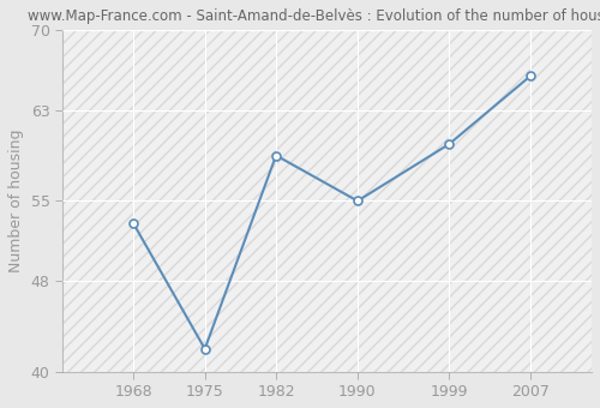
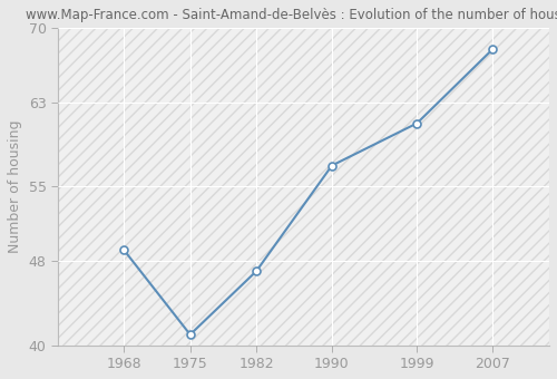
1968: 53 -> 49
1975: 42 -> 41
1982: 59 -> 47
1990: 55 -> 57
1999: 60 -> 61
2007: 66 -> 68
